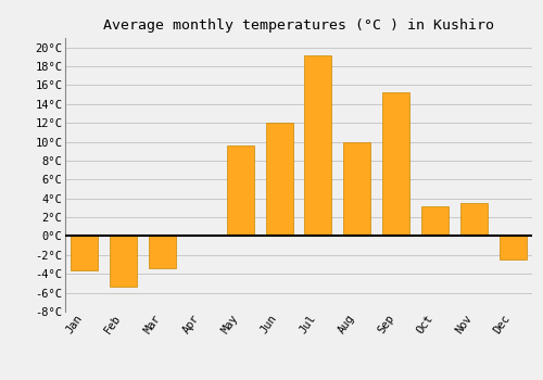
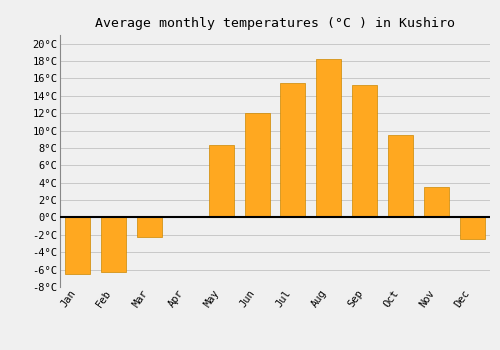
Jan: -3.6°C -> -6.5°C
Feb: -5.4°C -> -6.3°C
Mar: -3.4°C -> -2.3°C
May: 9.6°C -> 8.3°C
Jul: 19.2°C -> 15.5°C
Aug: 10.0°C -> 18.2°C
Oct: 3.2°C -> 9.5°C
